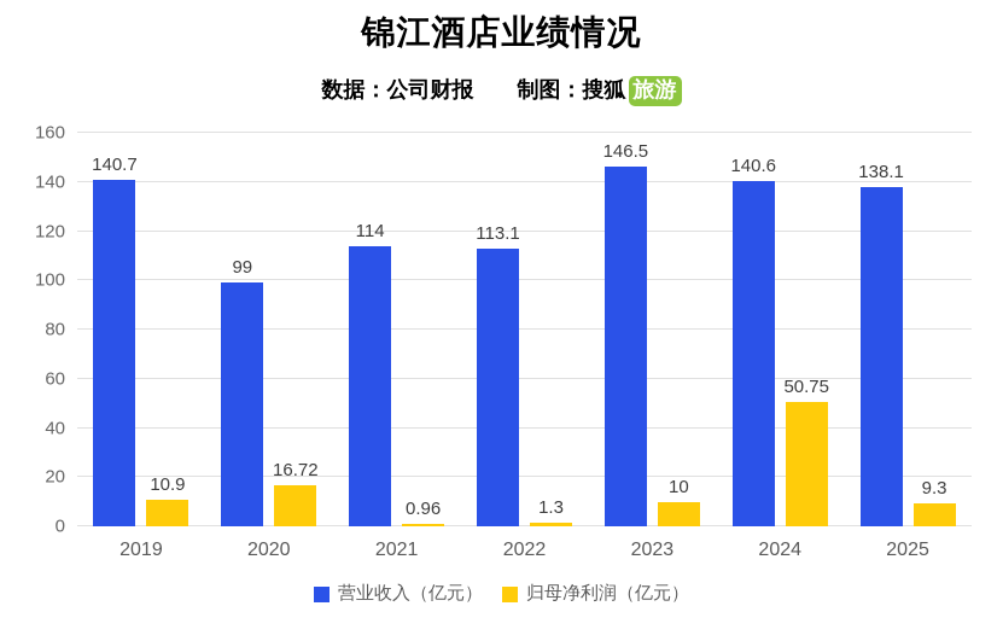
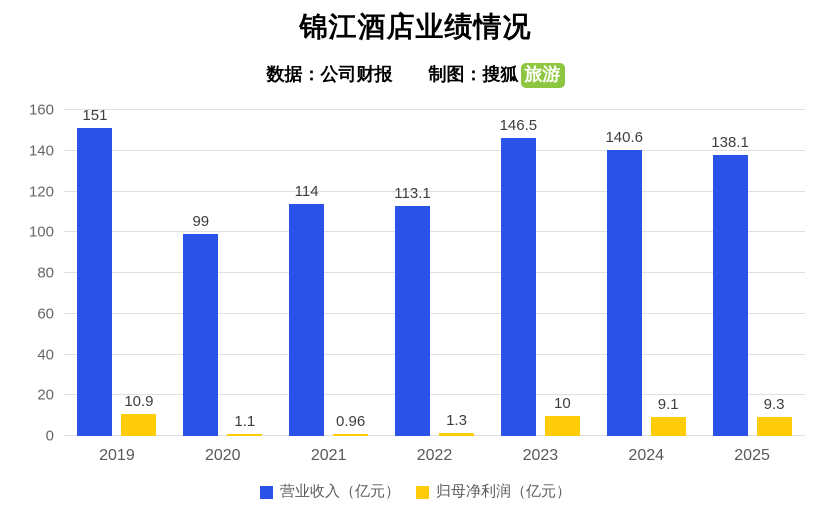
营业收入（亿元）/2019: 140.7 -> 151
归母净利润（亿元）/2020: 16.72 -> 1.1
归母净利润（亿元）/2024: 50.75 -> 9.1
